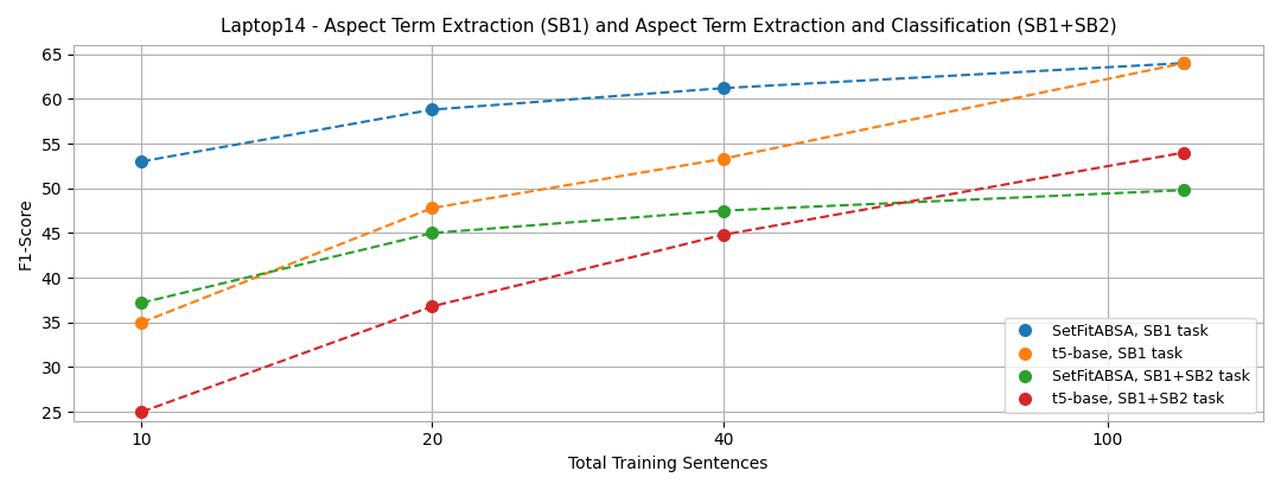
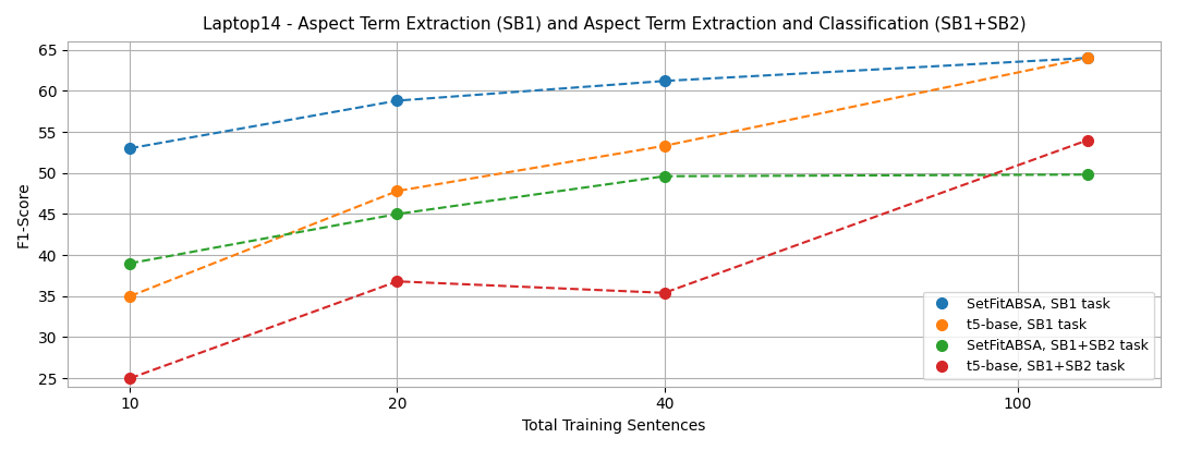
SetFitABSA, SB1+SB2 task/10: 37.2 -> 39.0
SetFitABSA, SB1+SB2 task/40: 47.5 -> 49.6
t5-base, SB1+SB2 task/40: 44.8 -> 35.4
